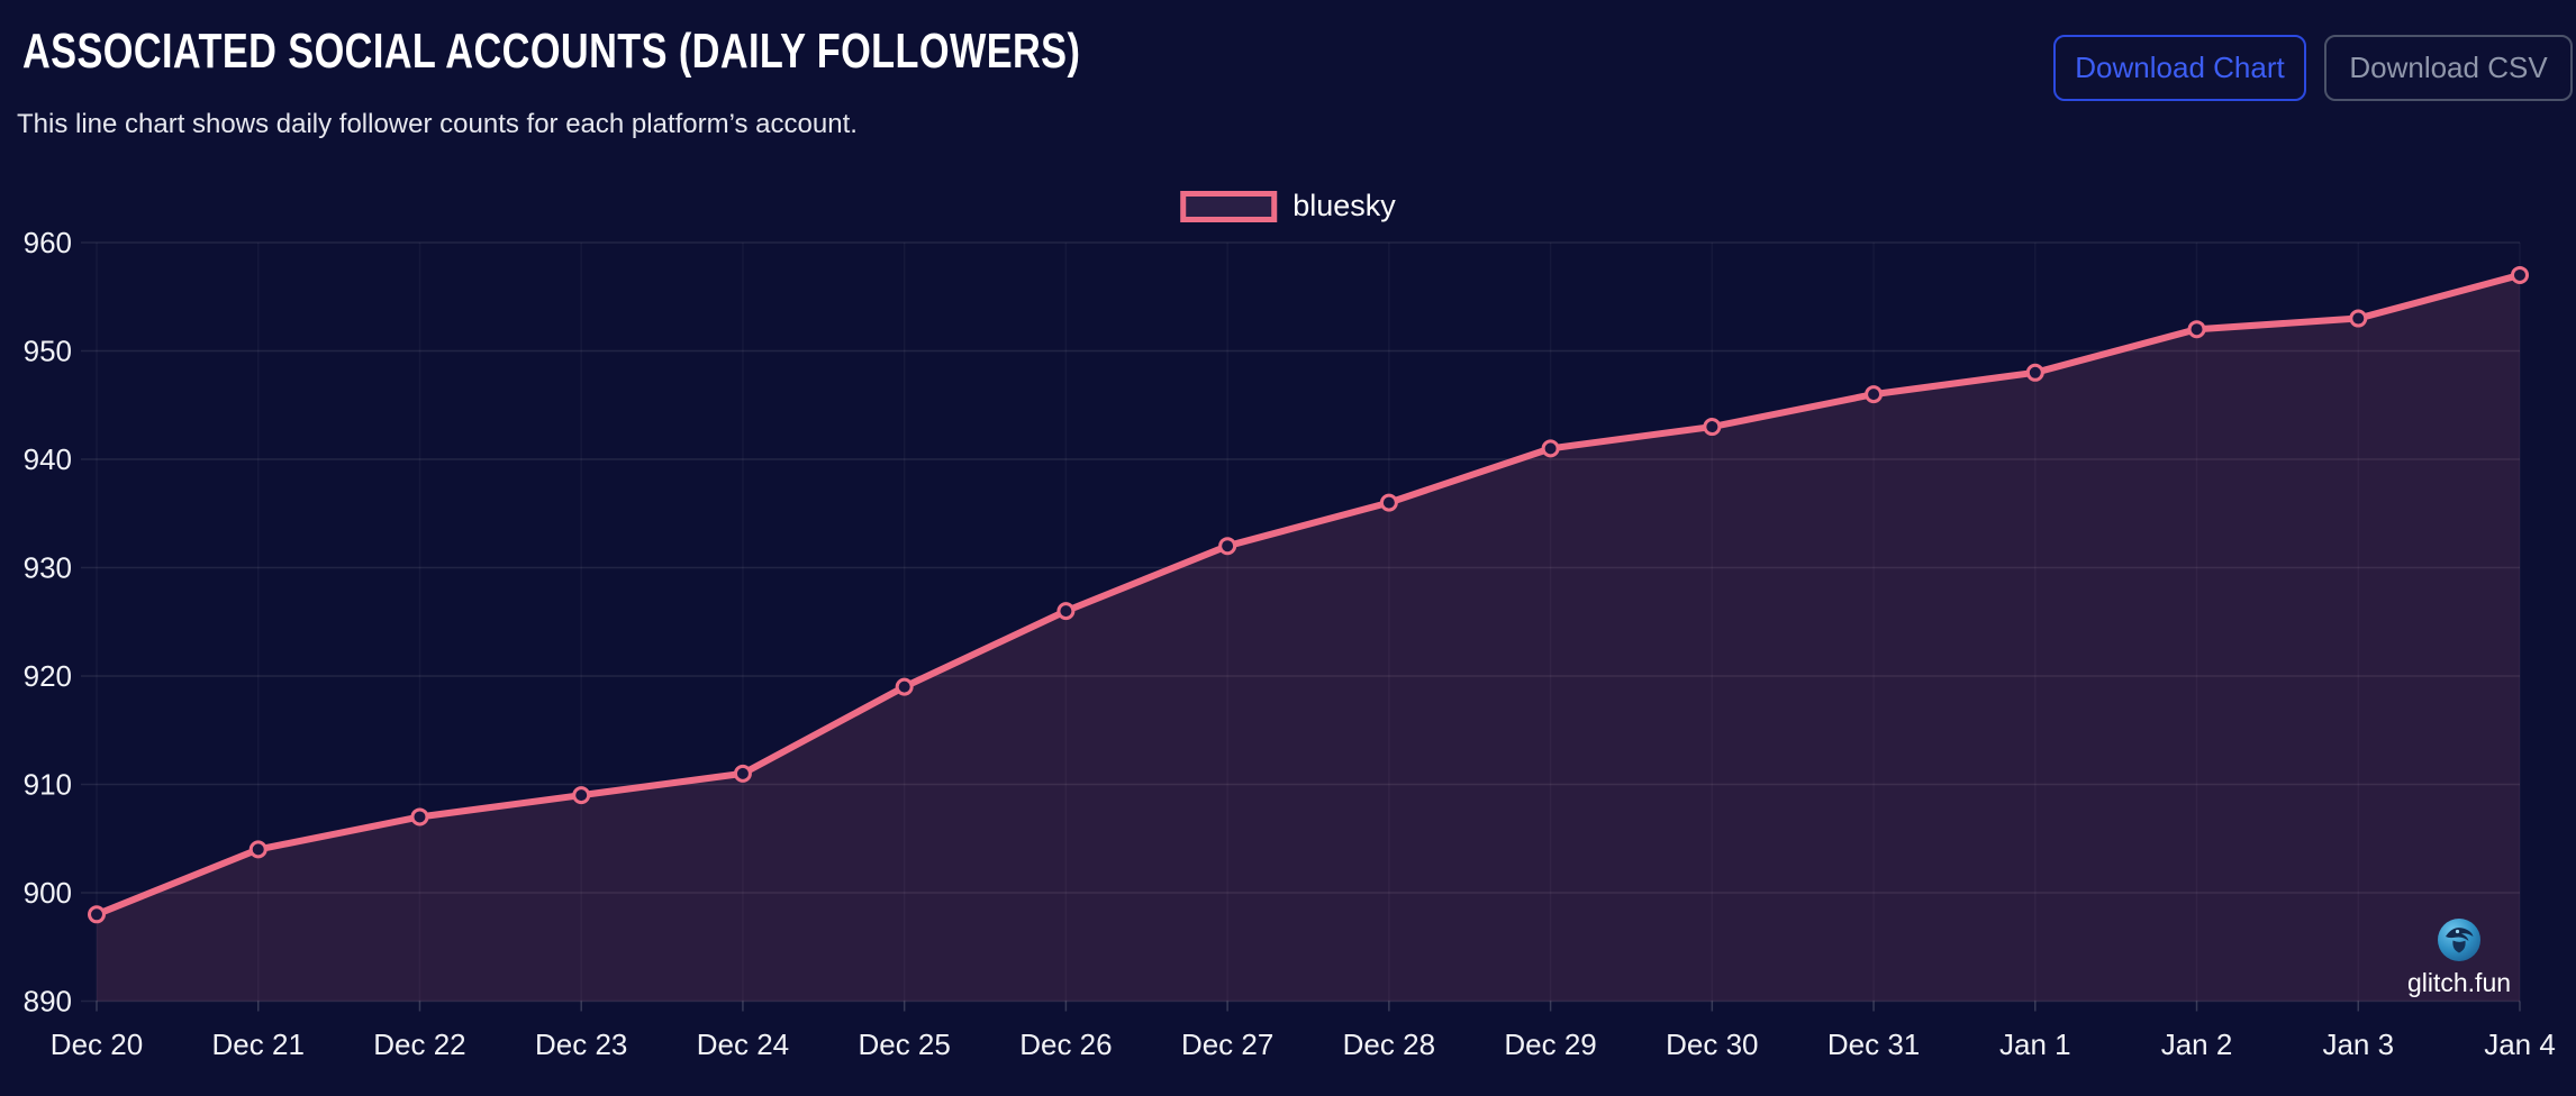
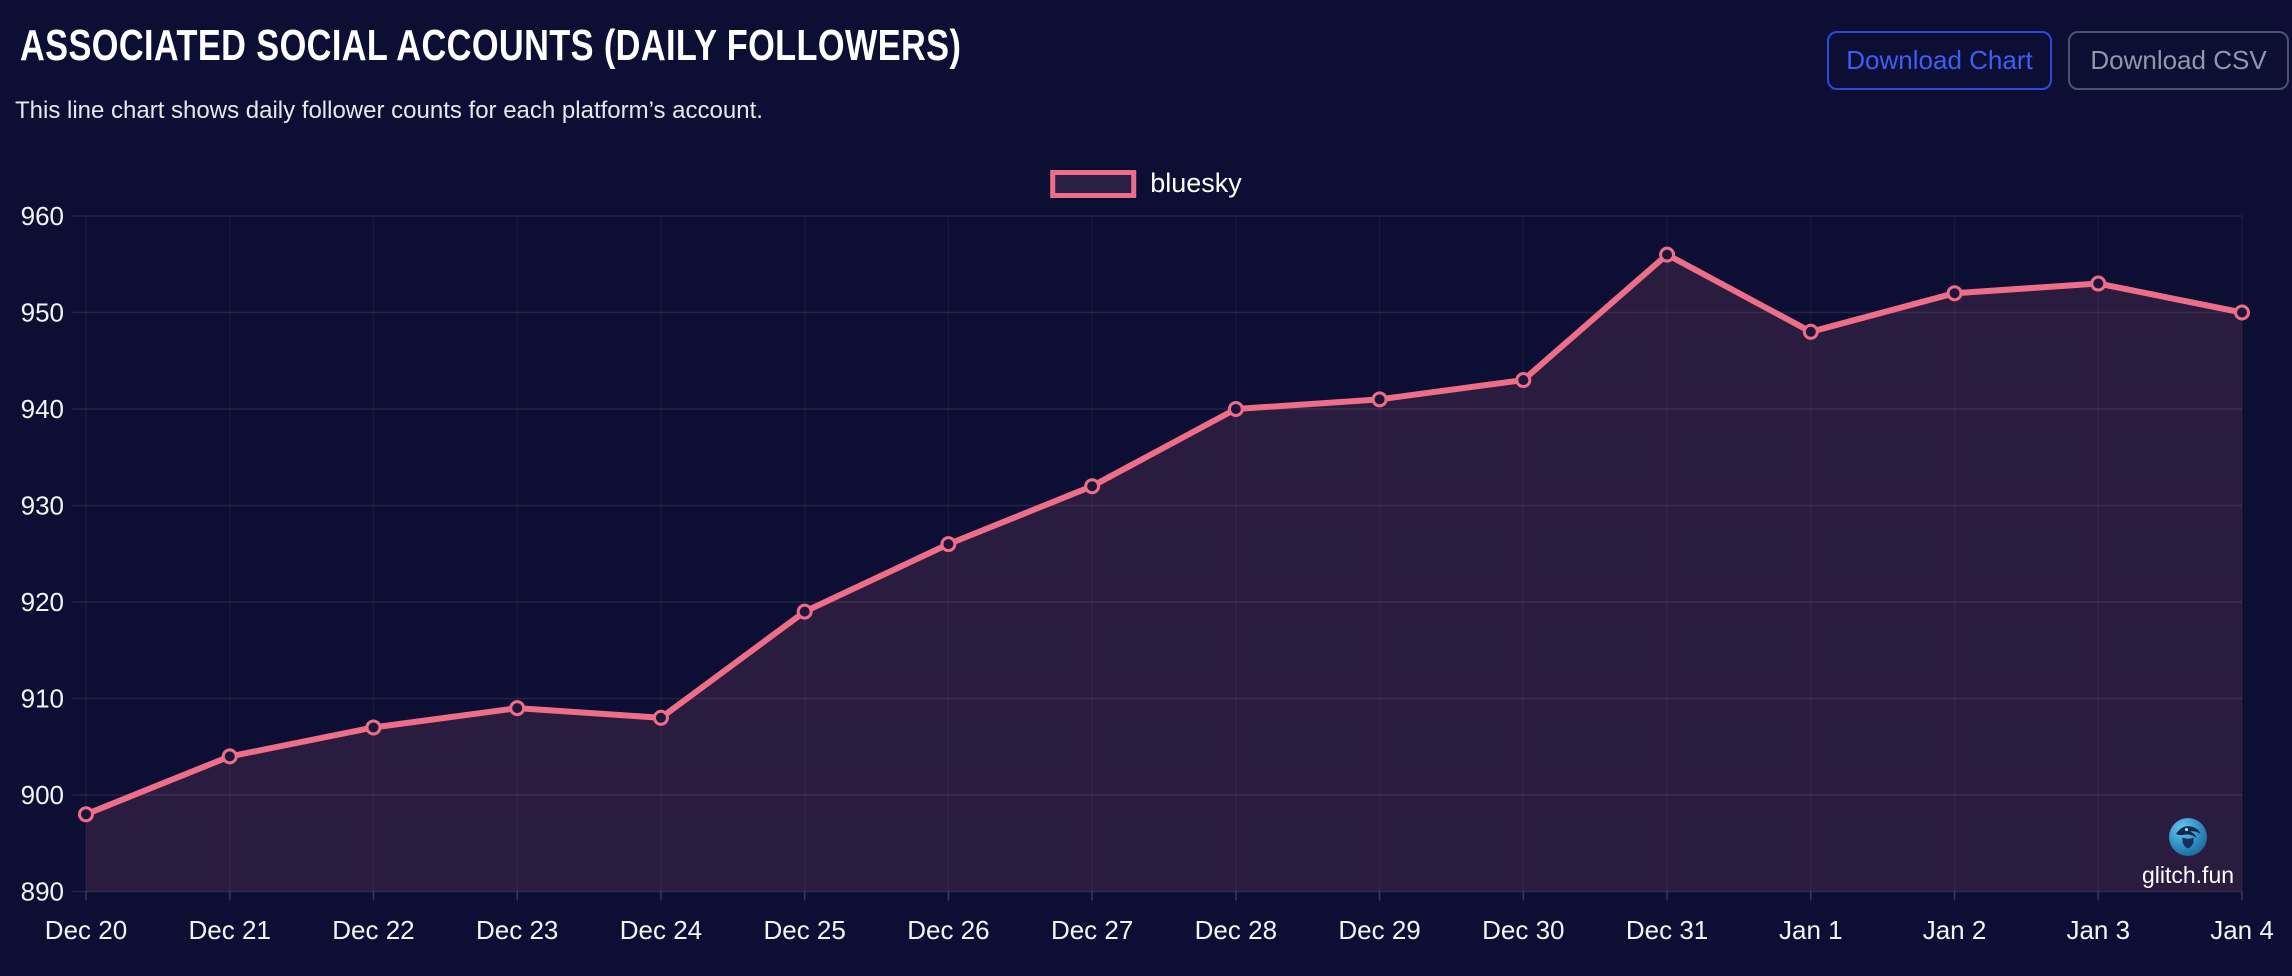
Dec 24: 911 -> 908
Dec 28: 936 -> 940
Dec 31: 946 -> 956
Jan 4: 957 -> 950
